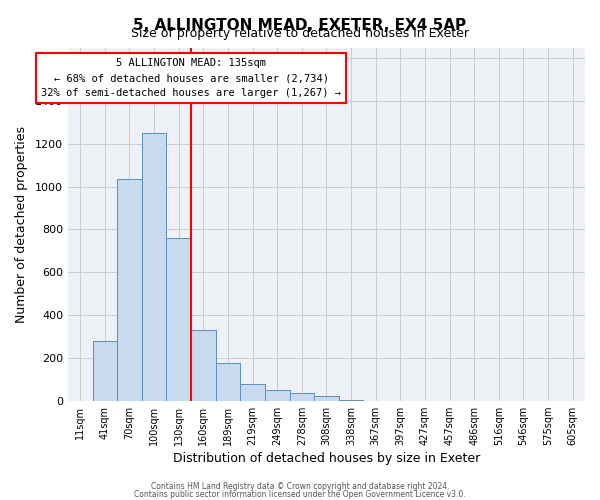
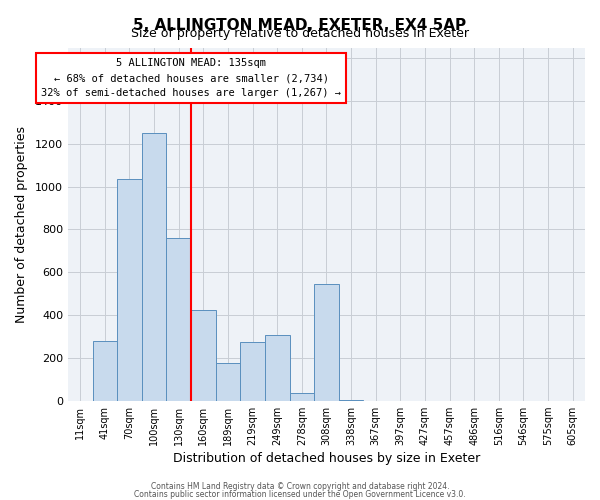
160sqm: 330 -> 425
219sqm: 80 -> 275
249sqm: 48 -> 305
308sqm: 20 -> 545
